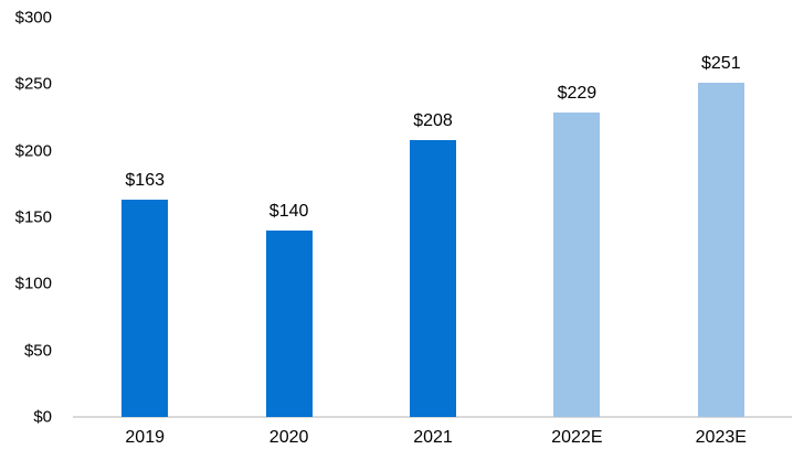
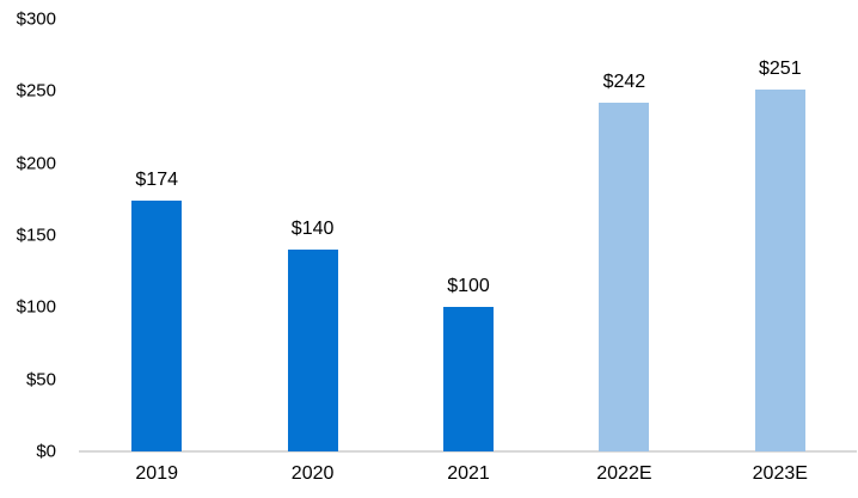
2019: $163 -> $174
2021: $208 -> $100
2022E: $229 -> $242
